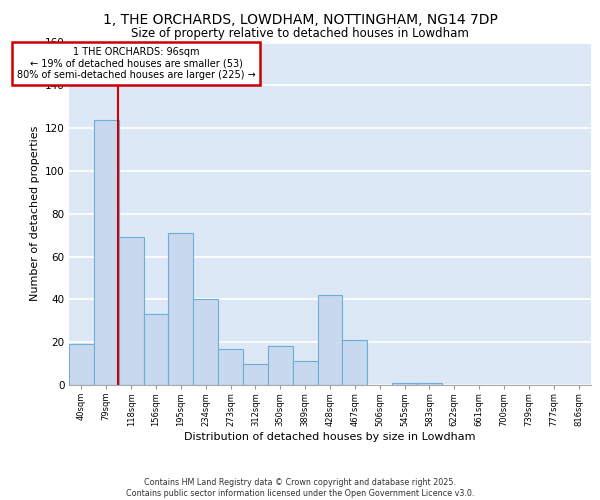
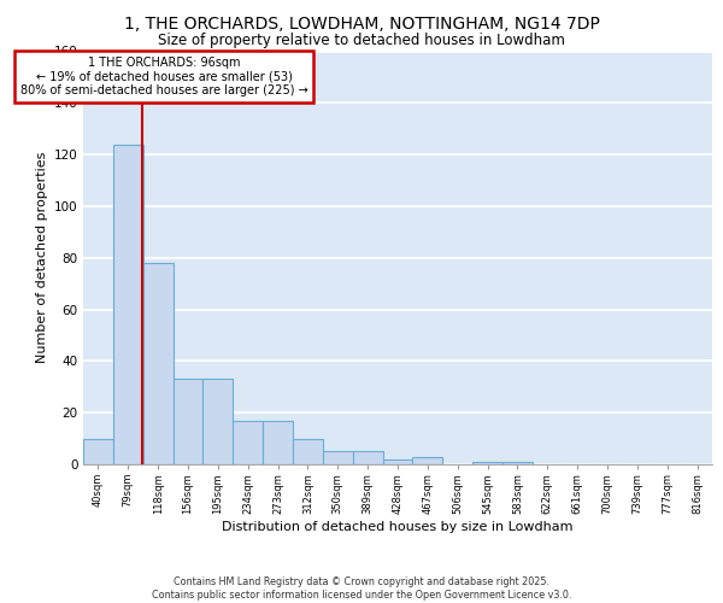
40sqm: 19 -> 10
118sqm: 69 -> 78
195sqm: 71 -> 33
234sqm: 40 -> 17
350sqm: 18 -> 5
389sqm: 11 -> 5
428sqm: 42 -> 2
467sqm: 21 -> 3
